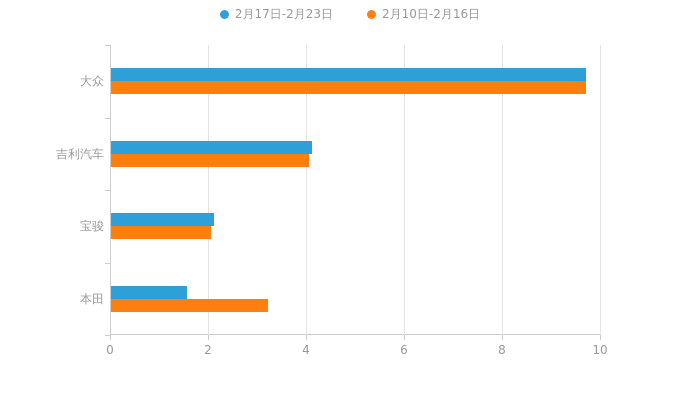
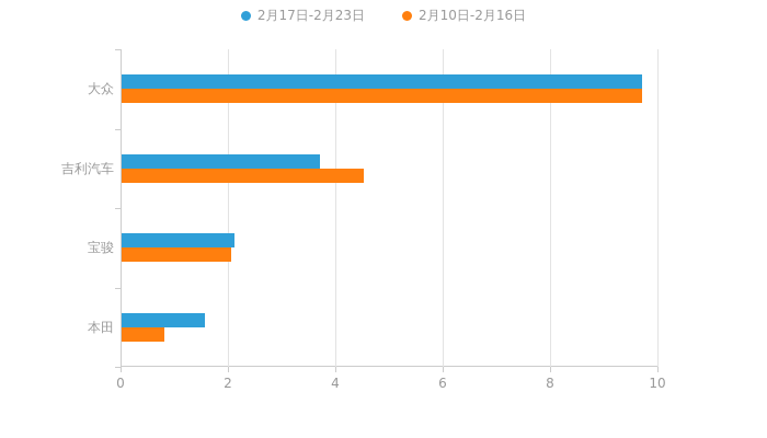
2月17日-2月23日/吉利汽车: 4.1 -> 3.7
2月10日-2月16日/吉利汽车: 4.0 -> 4.5
2月10日-2月16日/本田: 3.2 -> 0.8
